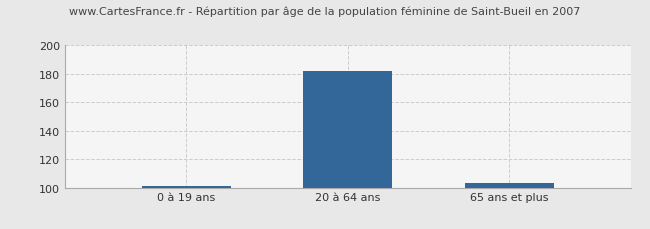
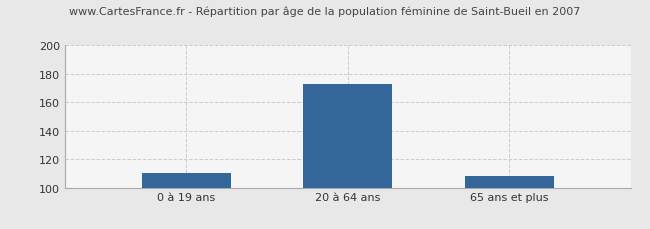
0 à 19 ans: 101 -> 110
20 à 64 ans: 182 -> 173
65 ans et plus: 103 -> 108
